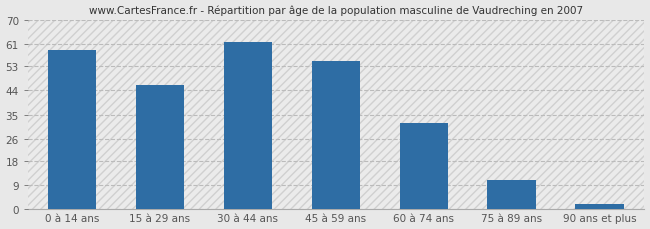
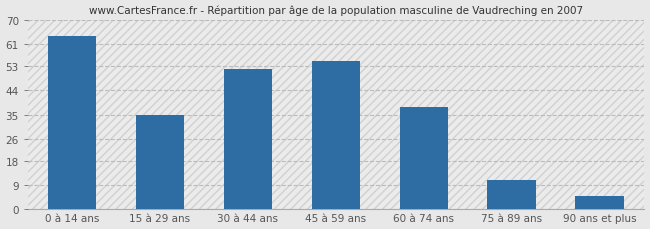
0 à 14 ans: 59 -> 64
15 à 29 ans: 46 -> 35
30 à 44 ans: 62 -> 52
60 à 74 ans: 32 -> 38
90 ans et plus: 2 -> 5
